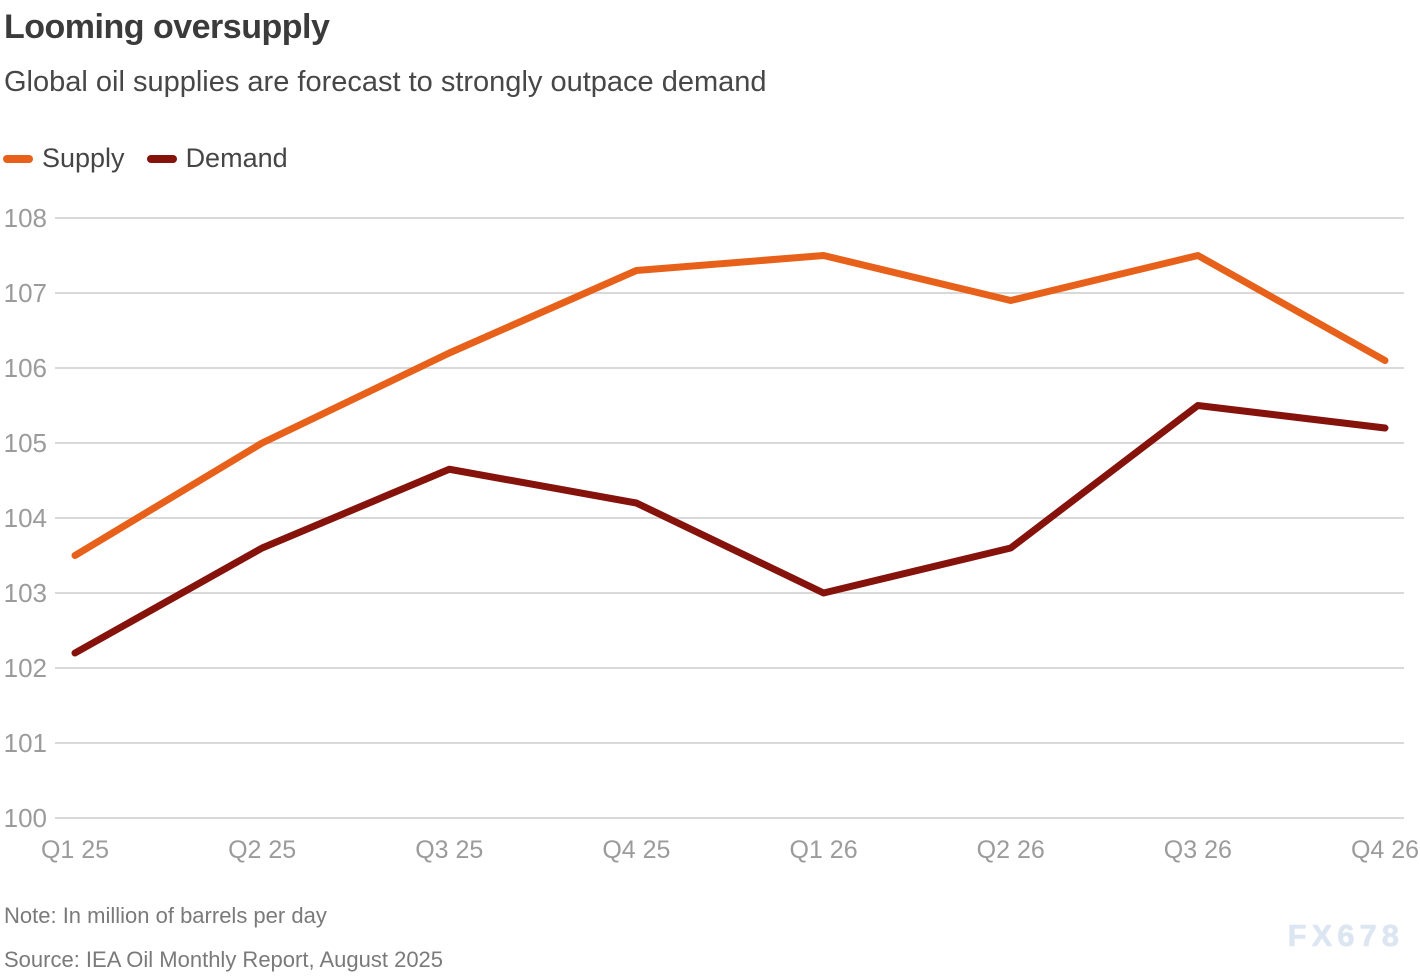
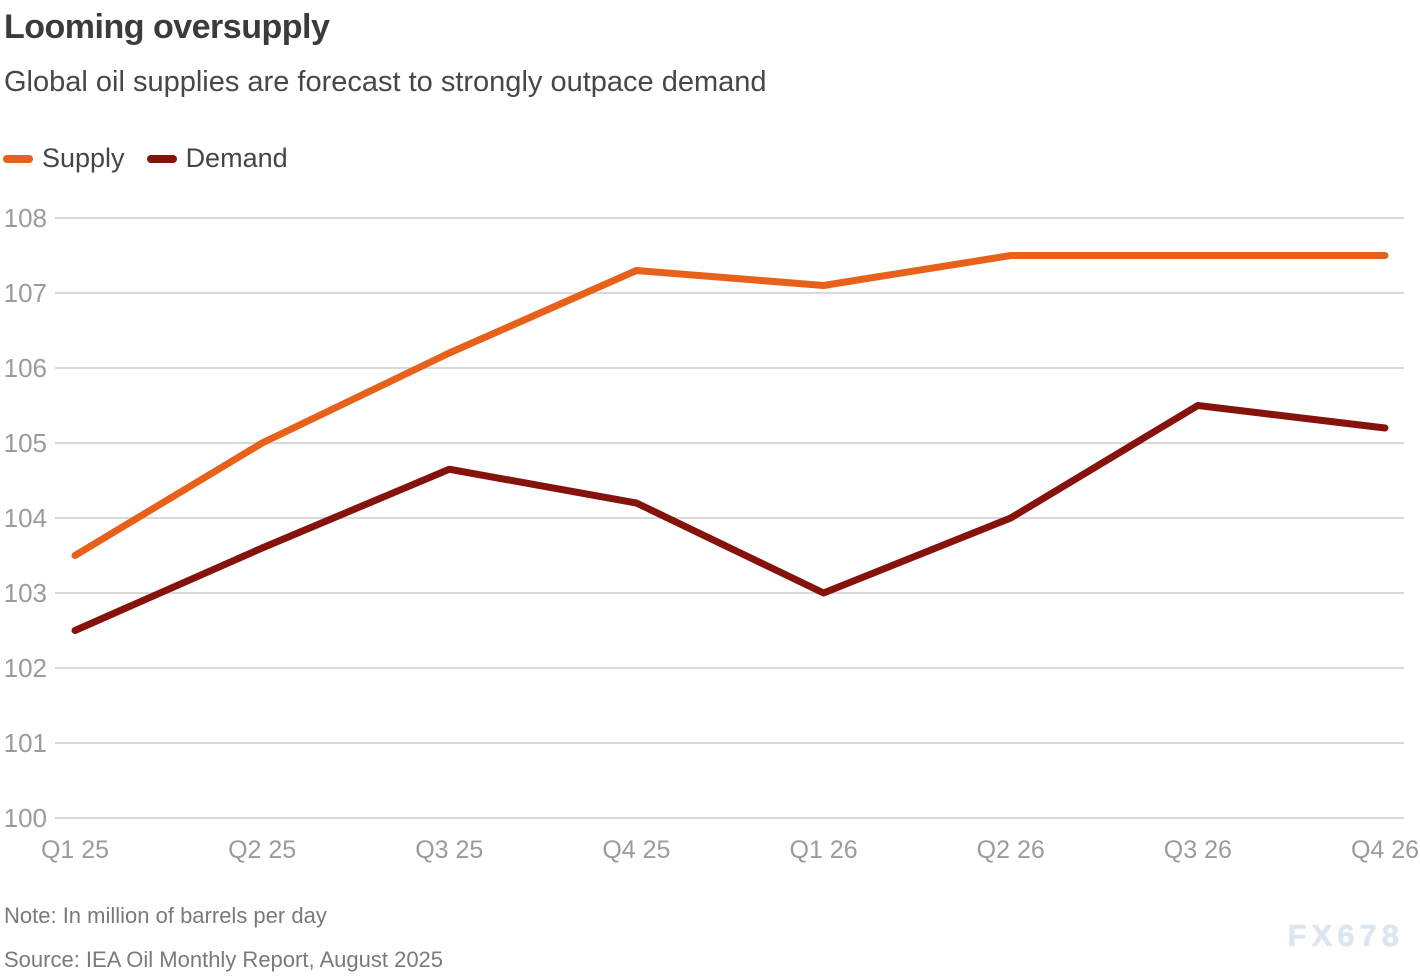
Demand/Q1 25: 102.2 -> 102.5
Supply/Q1 26: 107.5 -> 107.1
Supply/Q2 26: 106.9 -> 107.5
Demand/Q2 26: 103.6 -> 104.0
Supply/Q4 26: 106.1 -> 107.5
